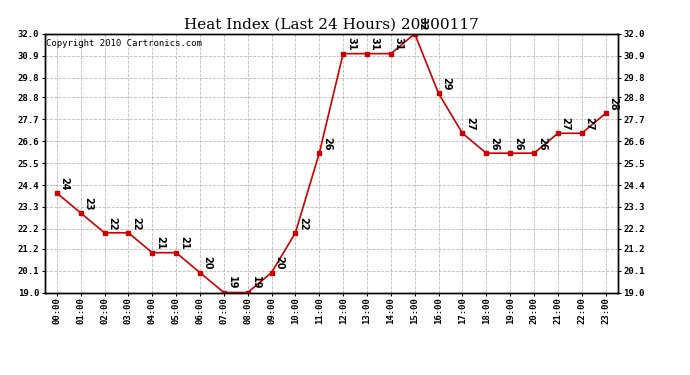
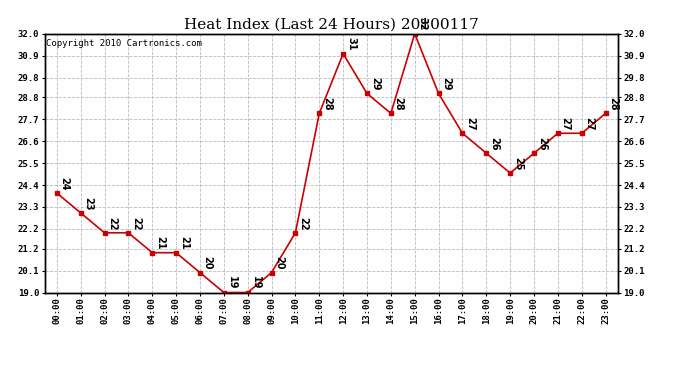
11:00: 26 -> 28
13:00: 31 -> 29
14:00: 31 -> 28
19:00: 26 -> 25
